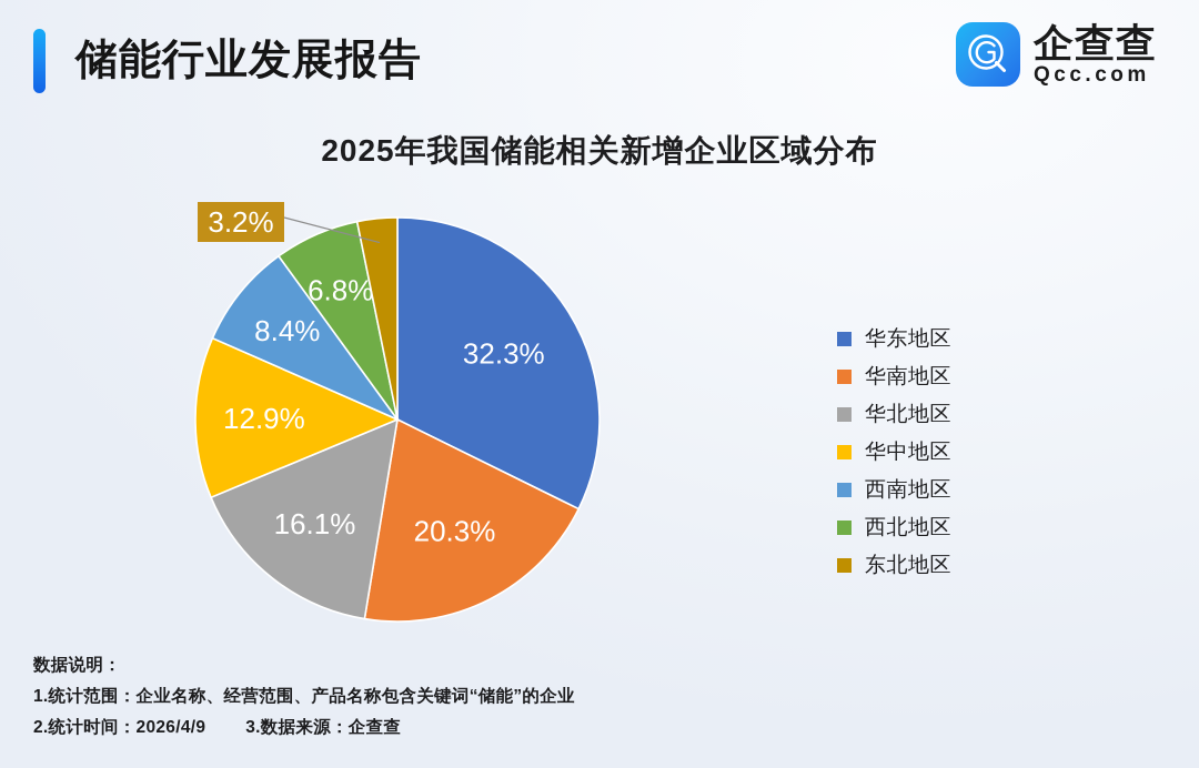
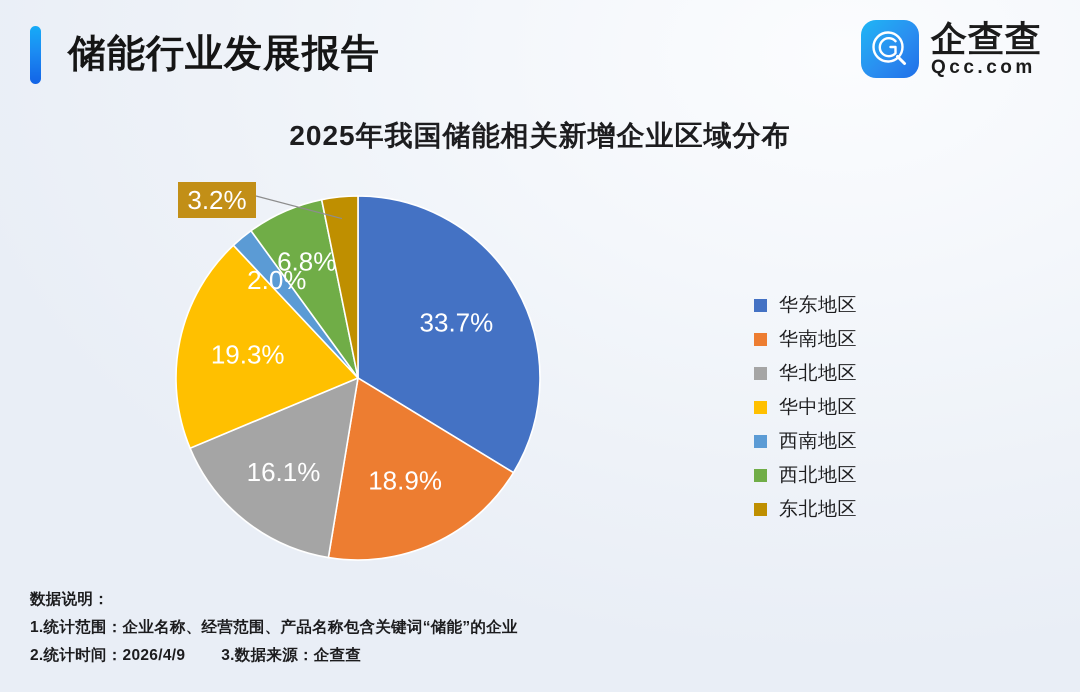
华东地区: 32.3% -> 33.7%
华南地区: 20.3% -> 18.9%
华中地区: 12.9% -> 19.3%
西南地区: 8.4% -> 2.0%
